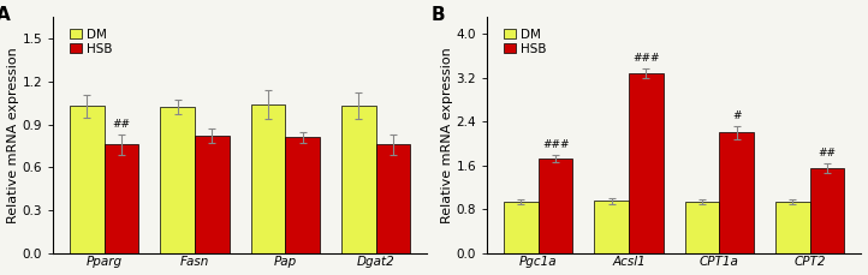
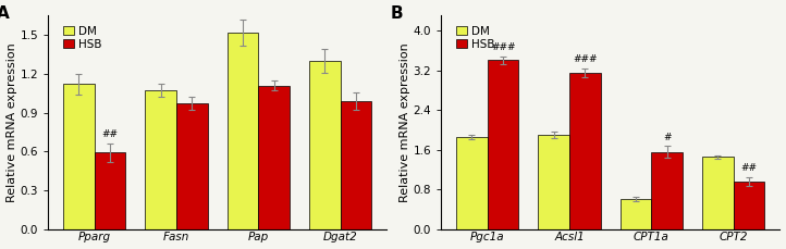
DM/Pparg: 1.03 -> 1.12
HSB/Pparg: 0.76 -> 0.59
DM/Fasn: 1.02 -> 1.07
HSB/Fasn: 0.82 -> 0.97
DM/Pap: 1.04 -> 1.52
HSB/Pap: 0.81 -> 1.11
DM/Dgat2: 1.03 -> 1.30
HSB/Dgat2: 0.76 -> 0.99
DM/Pgc1a: 0.93 -> 1.85
HSB/Pgc1a: 1.72 -> 3.40
DM/Acsl1: 0.95 -> 1.90
HSB/Acsl1: 3.28 -> 3.15
DM/CPT1a: 0.93 -> 0.60
HSB/CPT1a: 2.20 -> 1.55
DM/CPT2: 0.93 -> 1.45
HSB/CPT2: 1.55 -> 0.95
